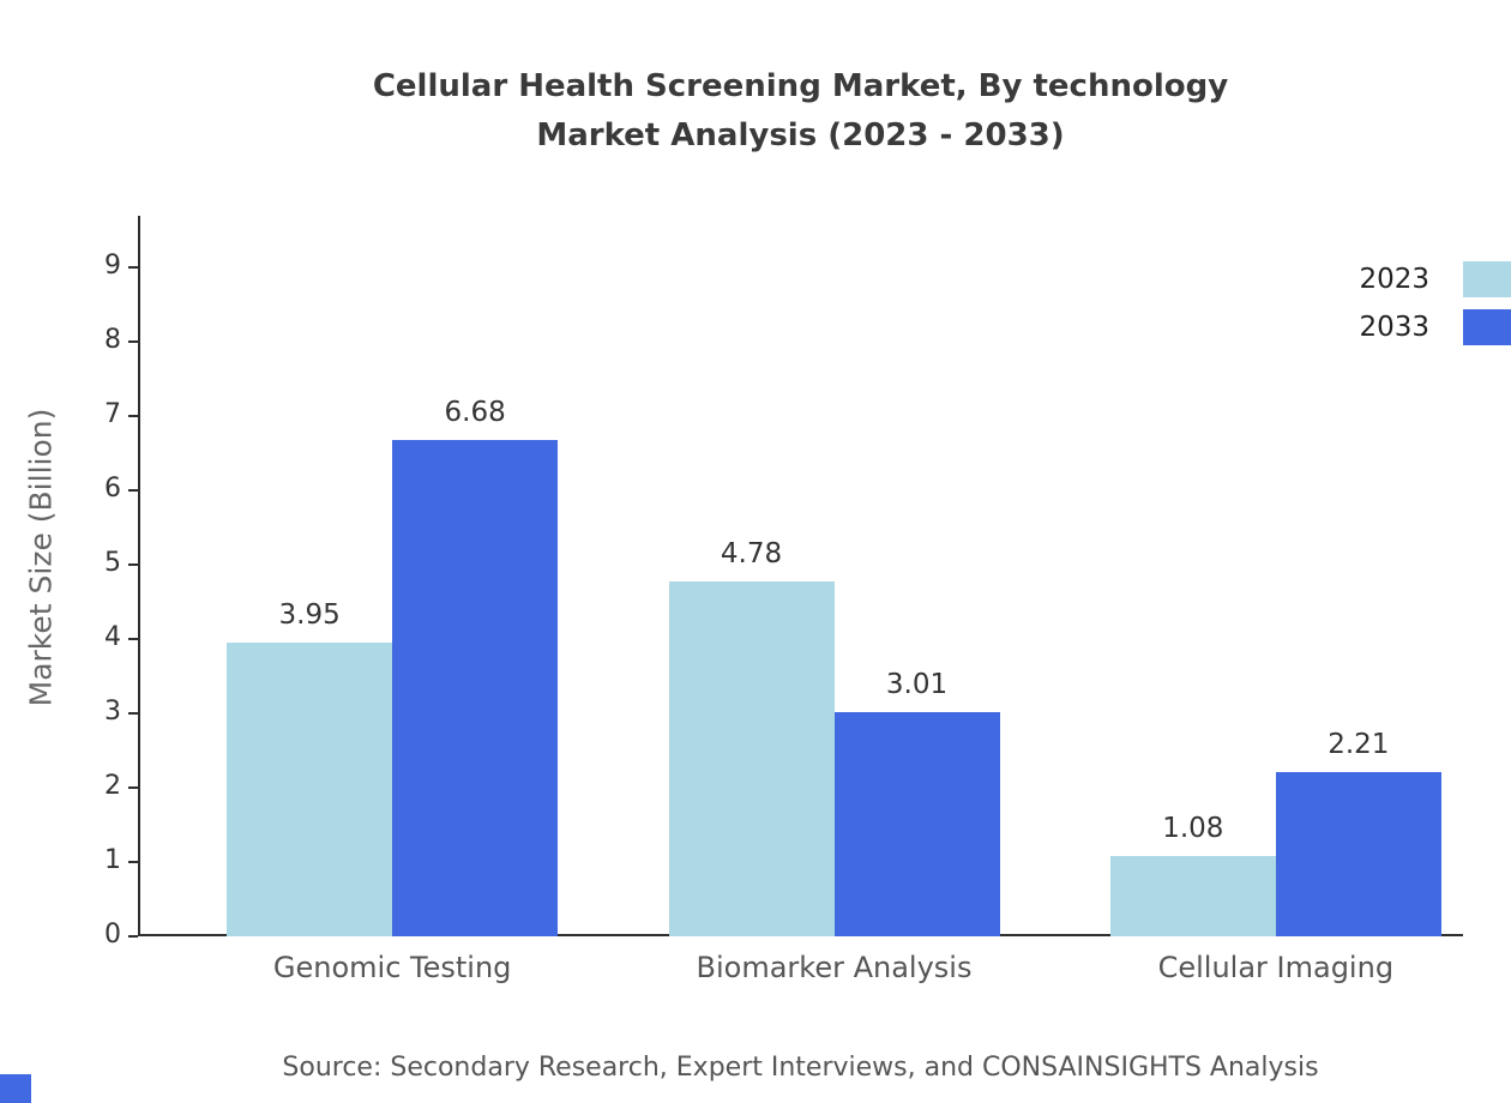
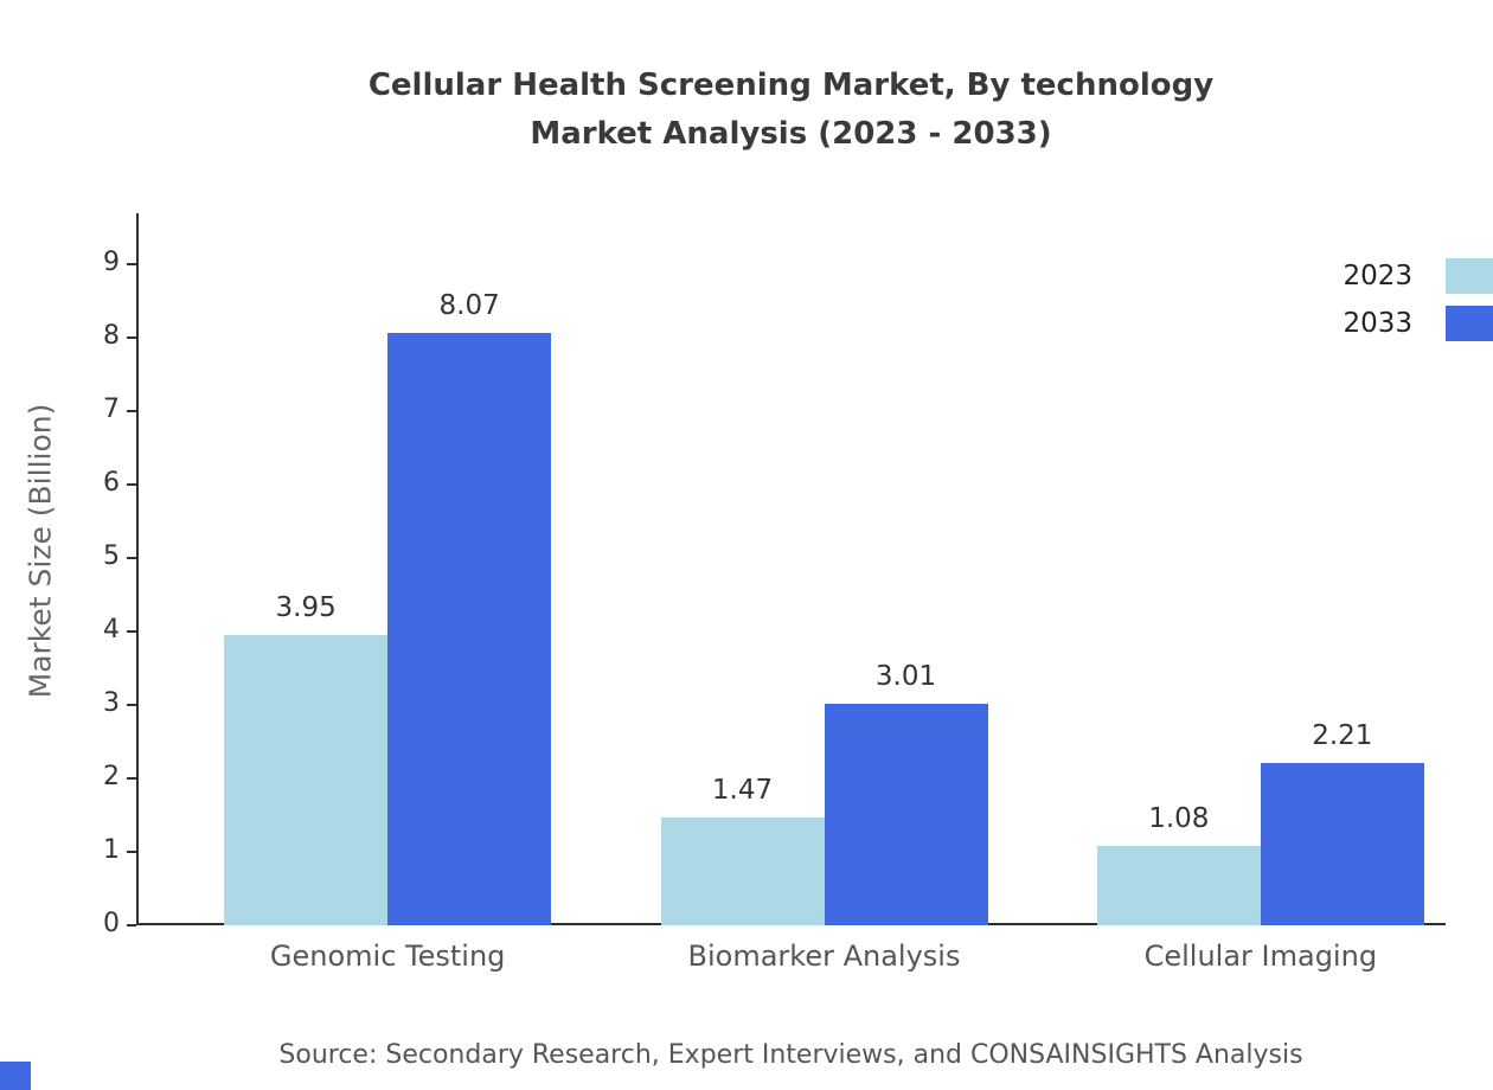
2033/Genomic Testing: 6.68 -> 8.07
2023/Biomarker Analysis: 4.78 -> 1.47
